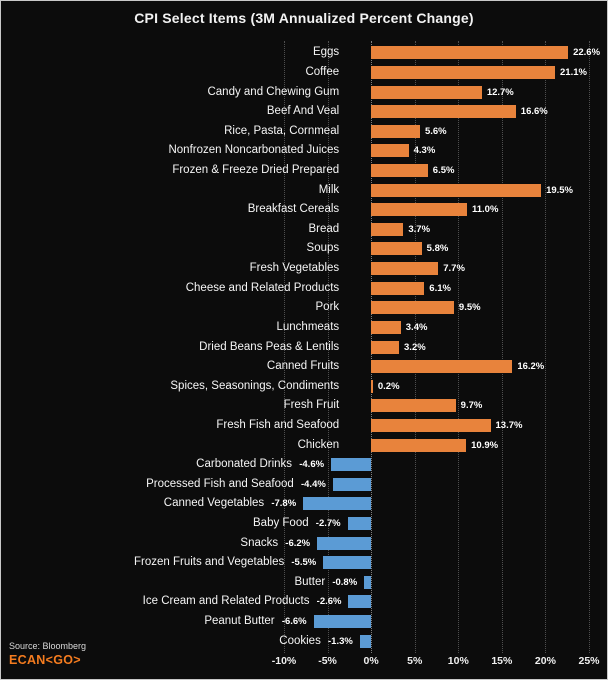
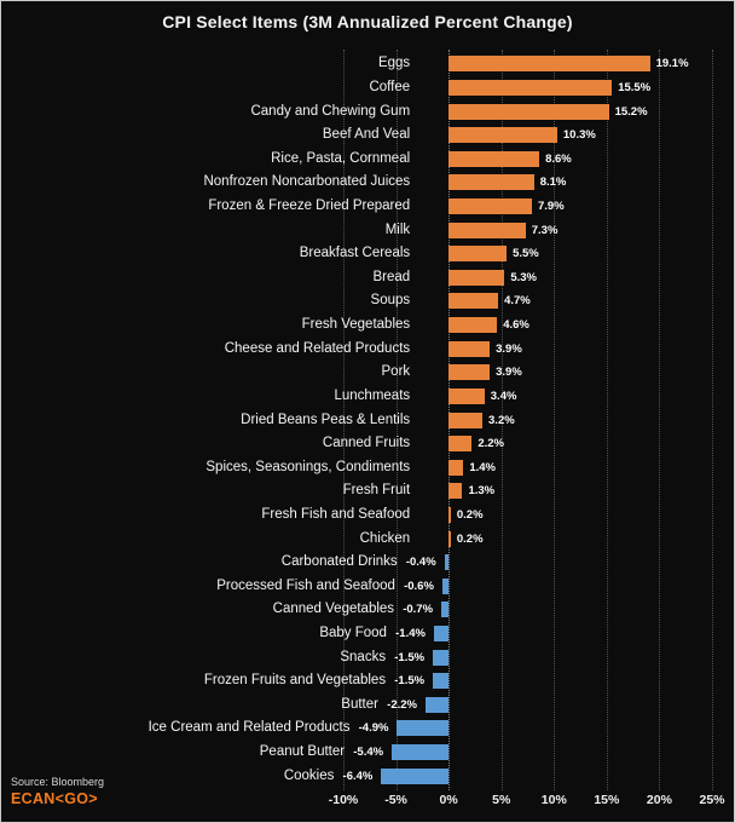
Eggs: 22.6% -> 19.1%
Coffee: 21.1% -> 15.5%
Candy and Chewing Gum: 12.7% -> 15.2%
Beef And Veal: 16.6% -> 10.3%
Rice, Pasta, Cornmeal: 5.6% -> 8.6%
Nonfrozen Noncarbonated Juices: 4.3% -> 8.1%
Frozen & Freeze Dried Prepared: 6.5% -> 7.9%
Milk: 19.5% -> 7.3%
Breakfast Cereals: 11.0% -> 5.5%
Bread: 3.7% -> 5.3%
Soups: 5.8% -> 4.7%
Fresh Vegetables: 7.7% -> 4.6%
Cheese and Related Products: 6.1% -> 3.9%
Pork: 9.5% -> 3.9%
Canned Fruits: 16.2% -> 2.2%
Spices, Seasonings, Condiments: 0.2% -> 1.4%
Fresh Fruit: 9.7% -> 1.3%
Fresh Fish and Seafood: 13.7% -> 0.2%
Chicken: 10.9% -> 0.2%
Carbonated Drinks: -4.6% -> -0.4%
Processed Fish and Seafood: -4.4% -> -0.6%
Canned Vegetables: -7.8% -> -0.7%
Baby Food: -2.7% -> -1.4%
Snacks: -6.2% -> -1.5%
Frozen Fruits and Vegetables: -5.5% -> -1.5%
Butter: -0.8% -> -2.2%
Ice Cream and Related Products: -2.6% -> -4.9%
Peanut Butter: -6.6% -> -5.4%
Cookies: -1.3% -> -6.4%
